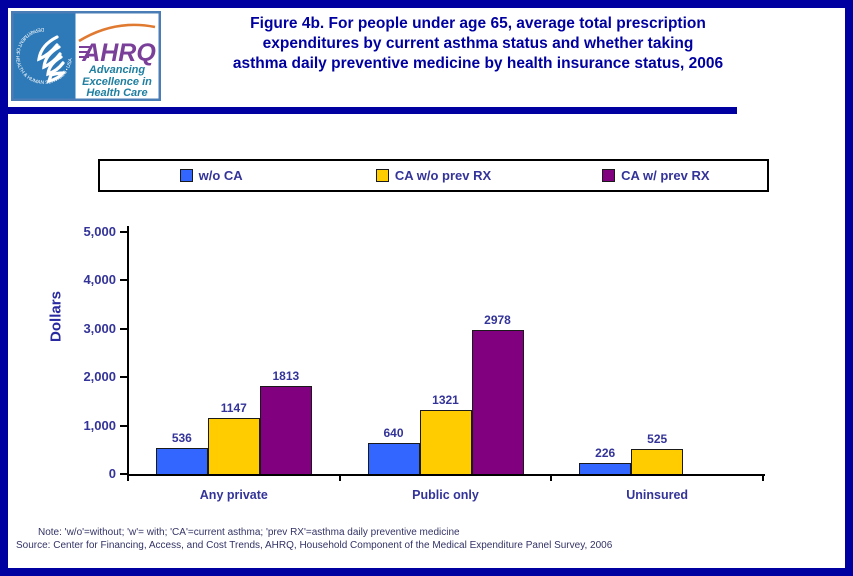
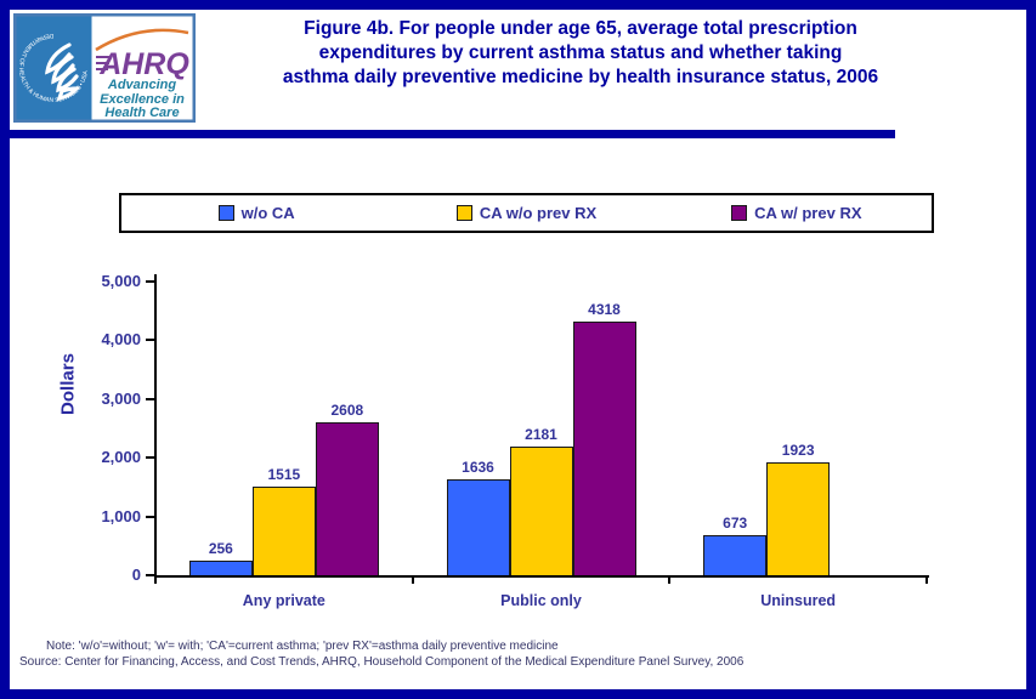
w/o CA/Any private: 536 -> 256
CA w/o prev RX/Any private: 1147 -> 1515
CA w/ prev RX/Any private: 1813 -> 2608
w/o CA/Public only: 640 -> 1636
CA w/o prev RX/Public only: 1321 -> 2181
CA w/ prev RX/Public only: 2978 -> 4318
w/o CA/Uninsured: 226 -> 673
CA w/o prev RX/Uninsured: 525 -> 1923
